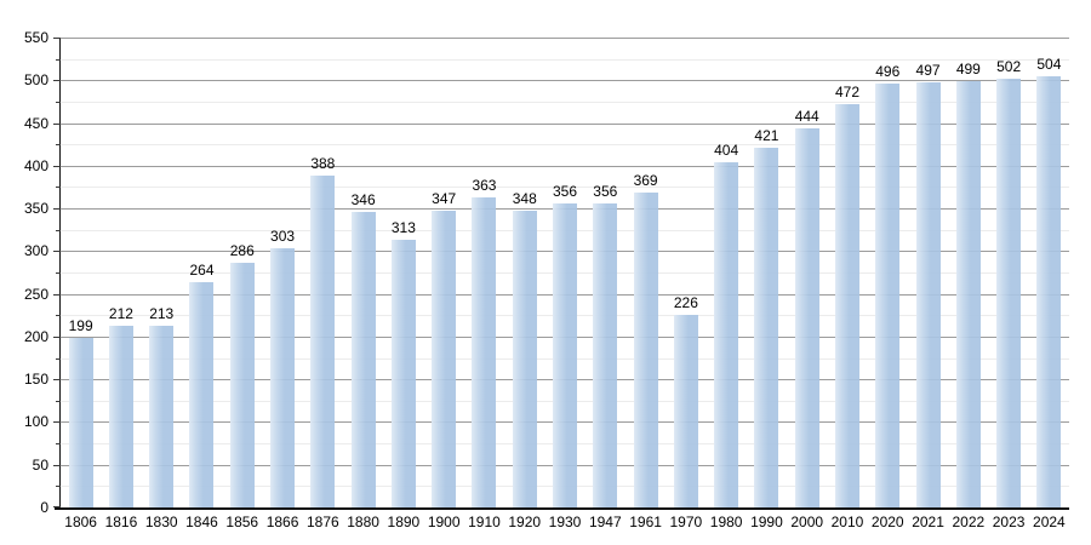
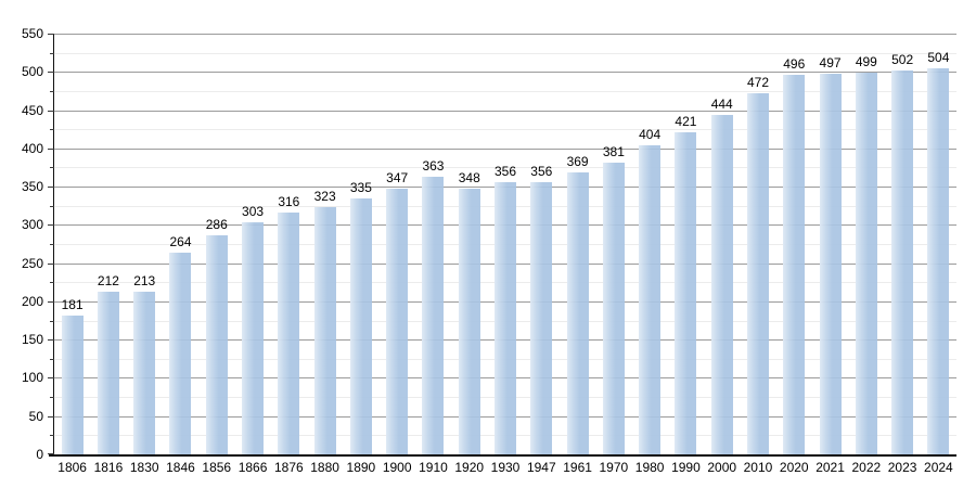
1806: 199 -> 181
1876: 388 -> 316
1880: 346 -> 323
1890: 313 -> 335
1970: 226 -> 381
